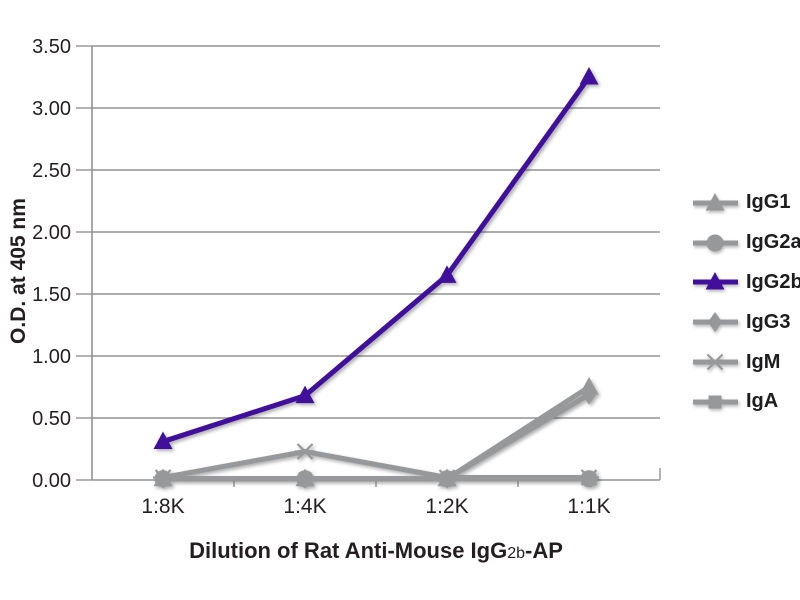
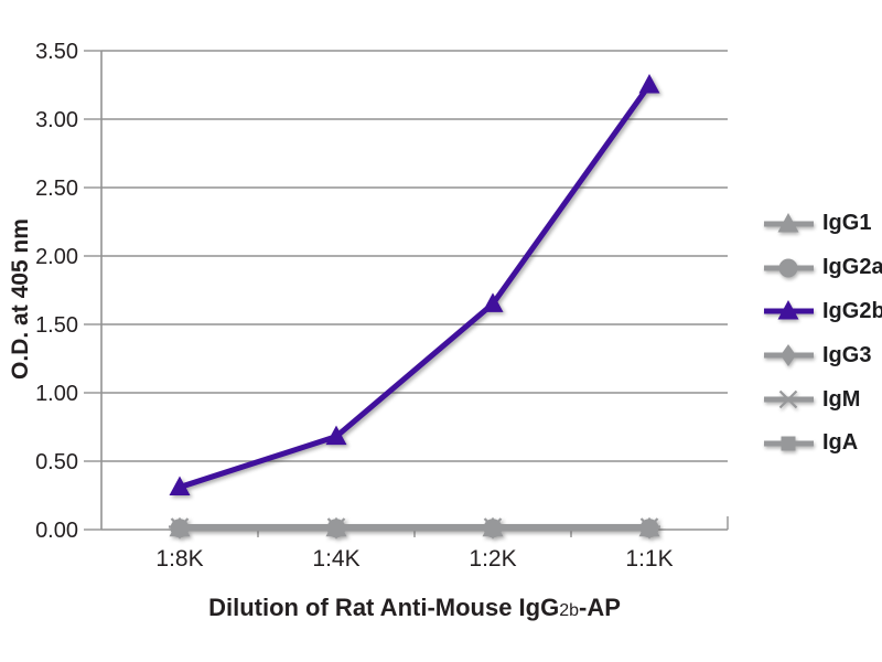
IgM/1:4K: 0.23 -> 0.02
IgG1/1:1K: 0.75 -> 0.01
IgG3/1:1K: 0.69 -> 0.01
